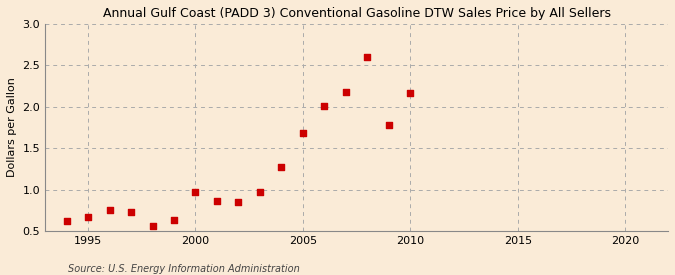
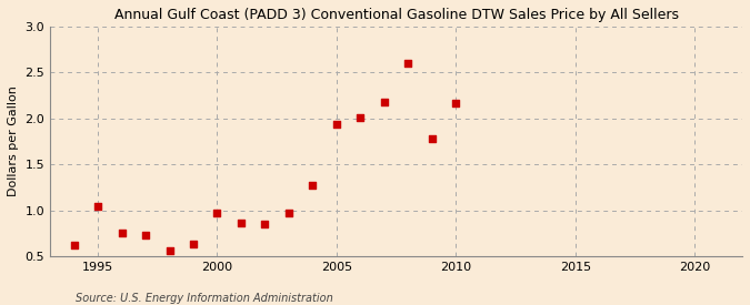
1995: 0.67 -> 1.04
2005: 1.68 -> 1.94
